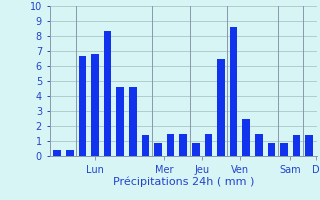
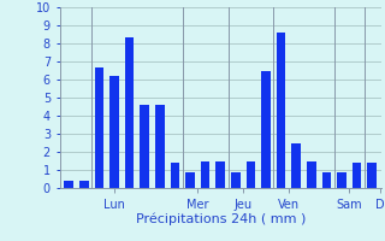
Lun: 6.8 -> 6.2
